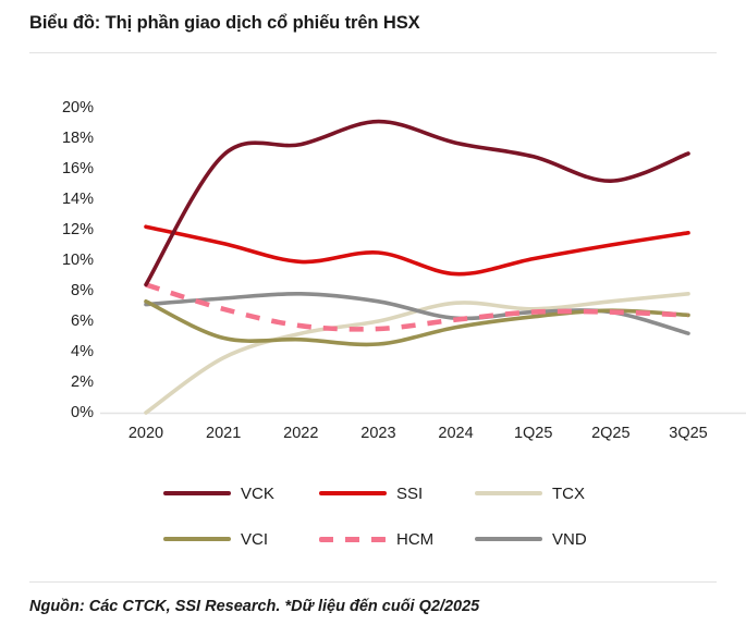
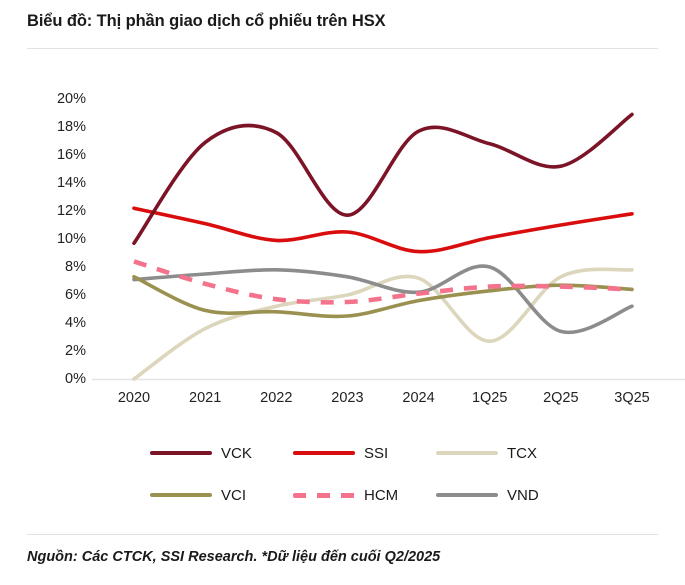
VCK/2020: 8.4% -> 9.7%
VCK/2023: 19.1% -> 11.7%
TCX/1Q25: 6.8% -> 2.7%
VND/1Q25: 6.6% -> 8.0%
VND/2Q25: 6.6% -> 3.4%
VCK/3Q25: 17.0% -> 18.9%
